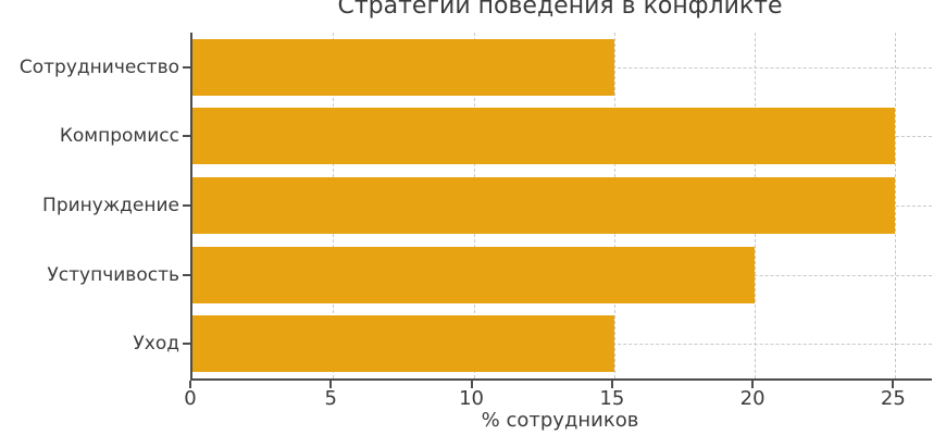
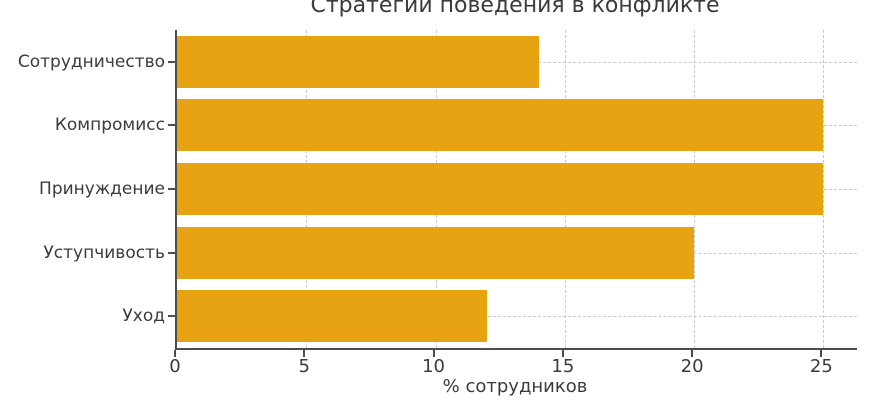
Сотрудничество: 15 -> 14
Уход: 15 -> 12
